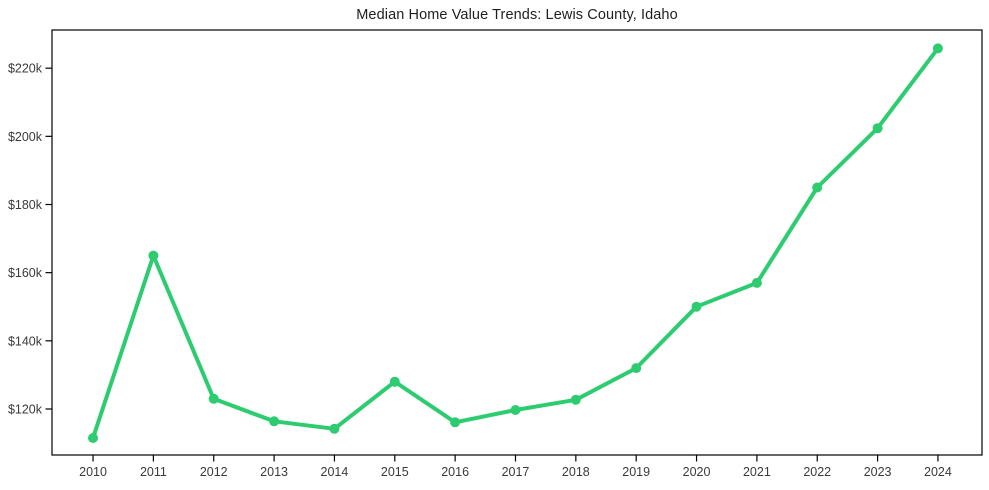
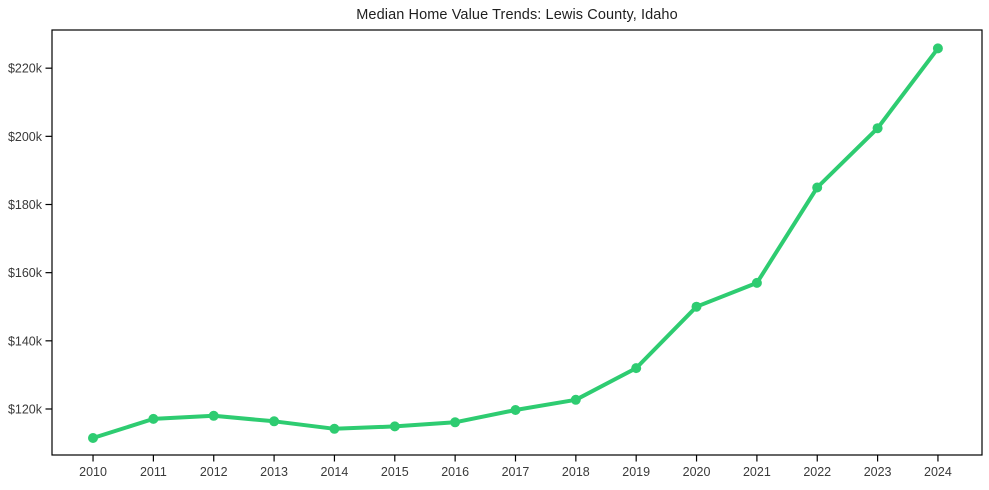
2011: $165k -> $117k
2012: $123k -> $118k
2015: $128k -> $115k
